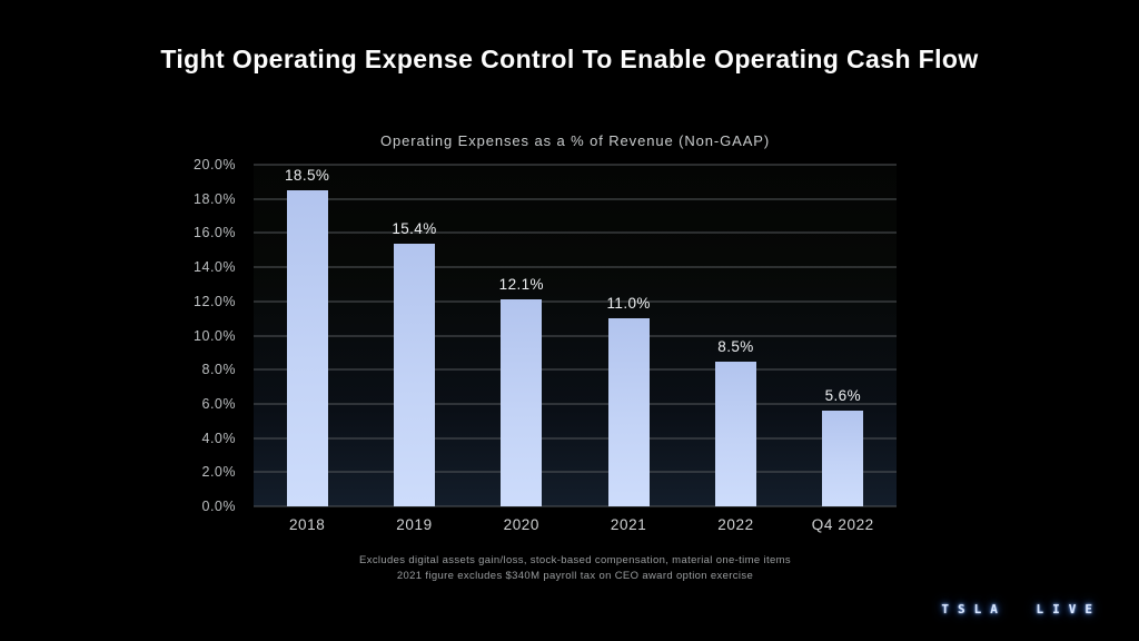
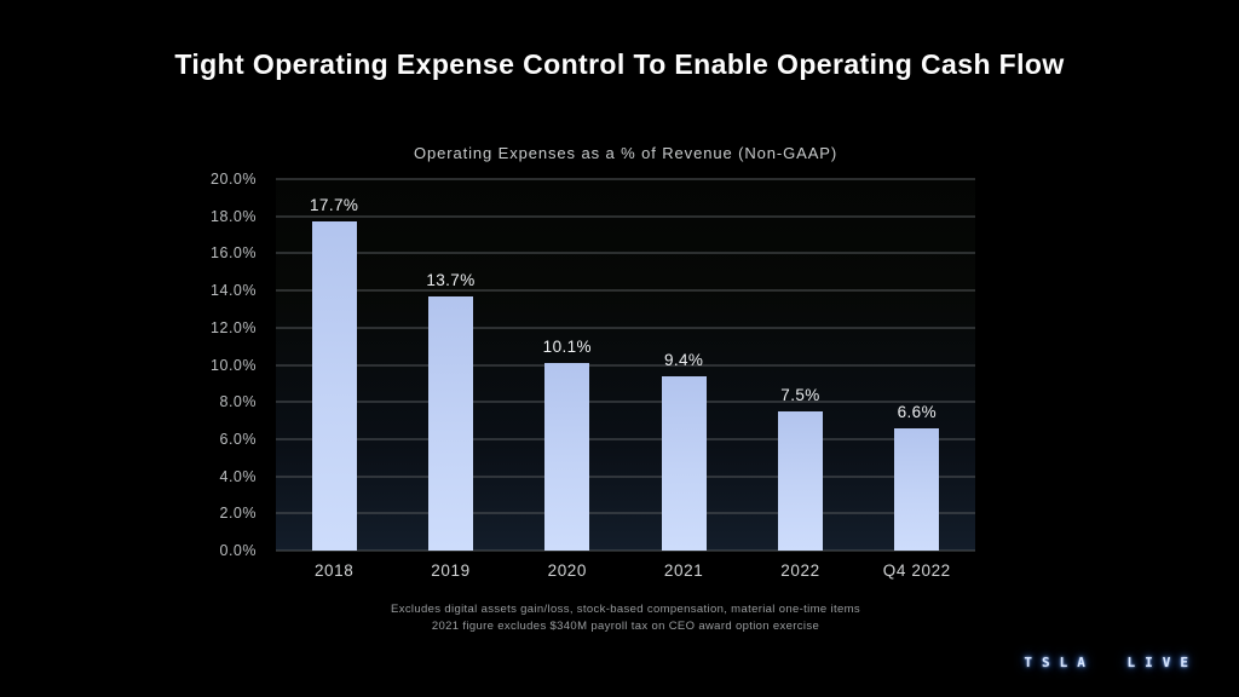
2018: 18.5% -> 17.7%
2019: 15.4% -> 13.7%
2020: 12.1% -> 10.1%
2021: 11.0% -> 9.4%
2022: 8.5% -> 7.5%
Q4 2022: 5.6% -> 6.6%
